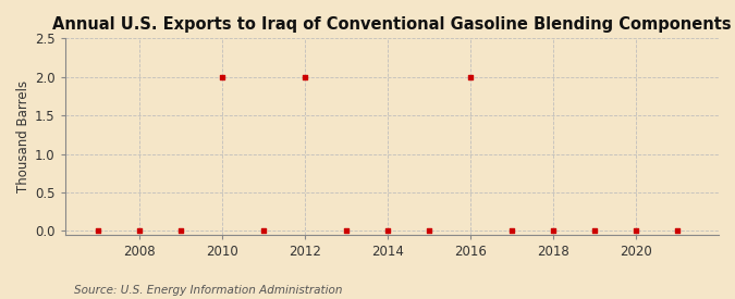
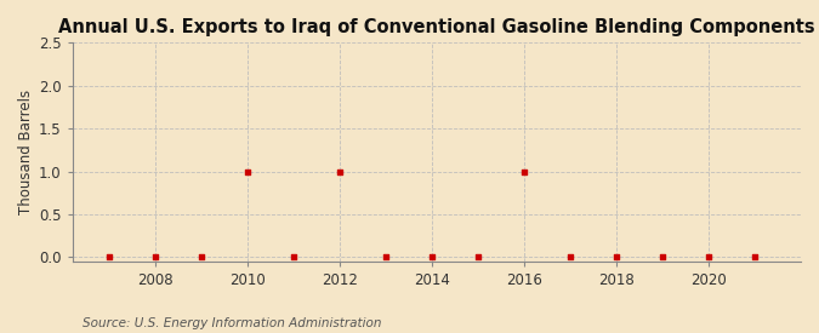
2010: 2 -> 1
2012: 2 -> 1
2016: 2 -> 1
